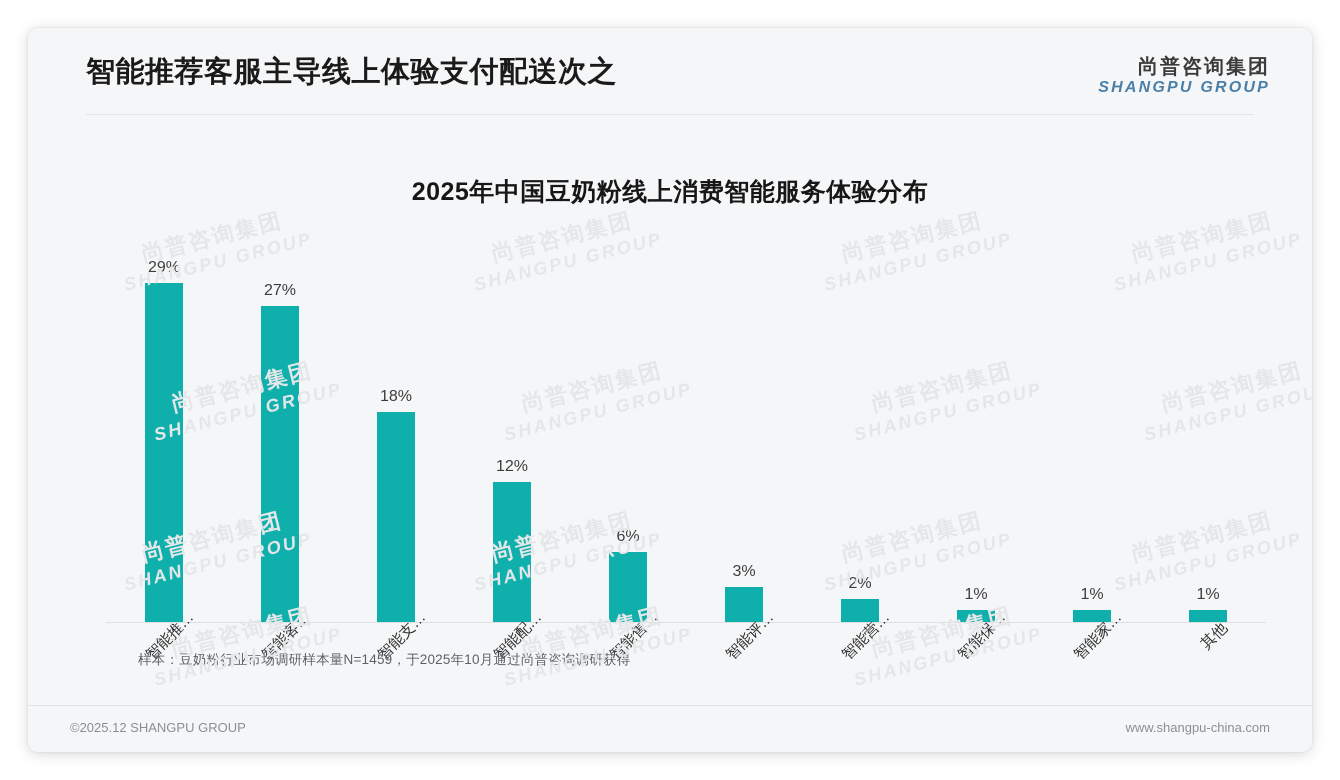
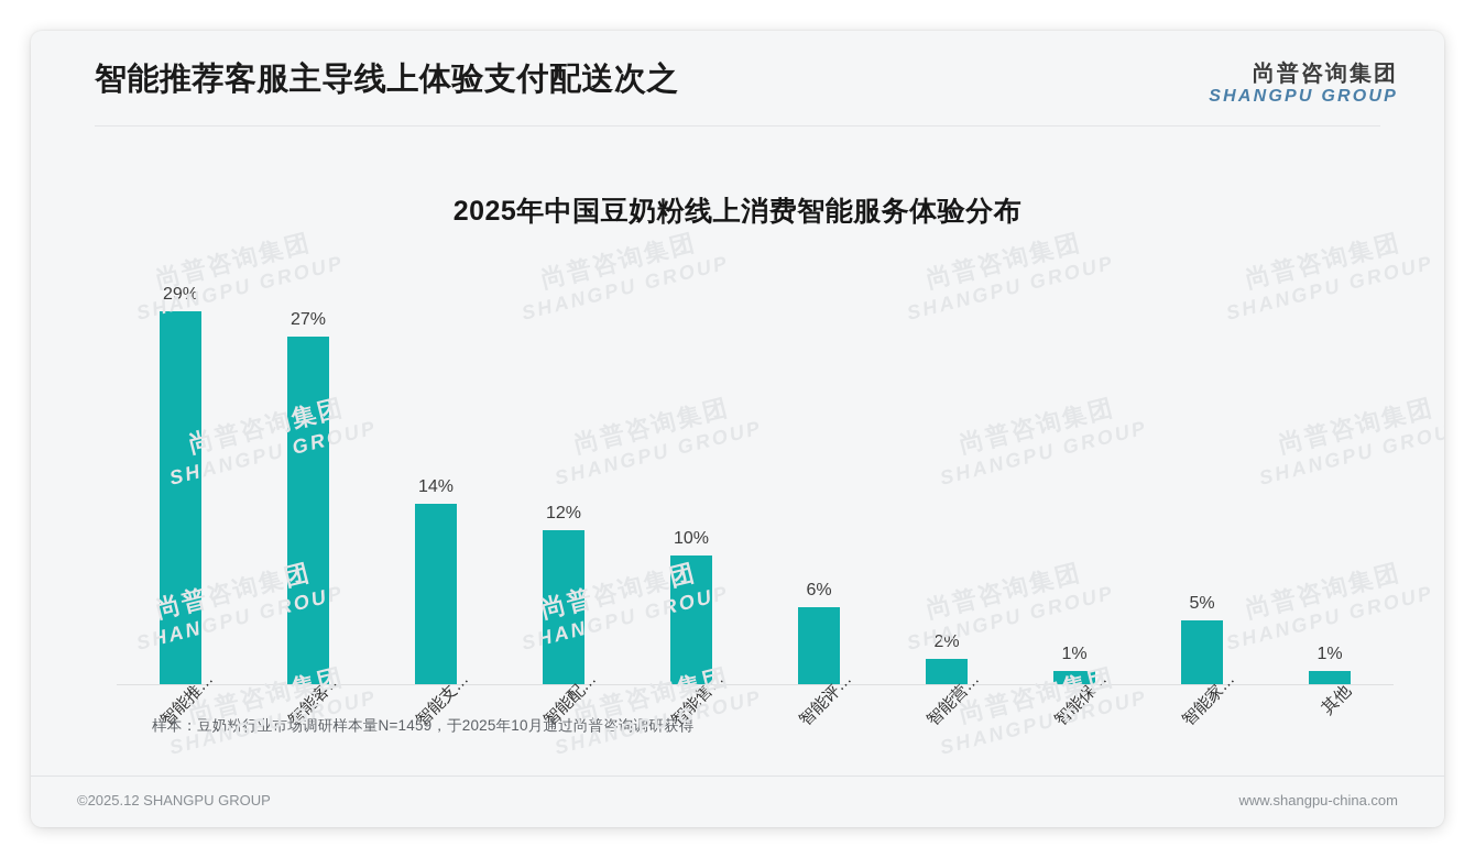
智能支…: 18% -> 14%
智能售…: 6% -> 10%
智能评…: 3% -> 6%
智能家…: 1% -> 5%
